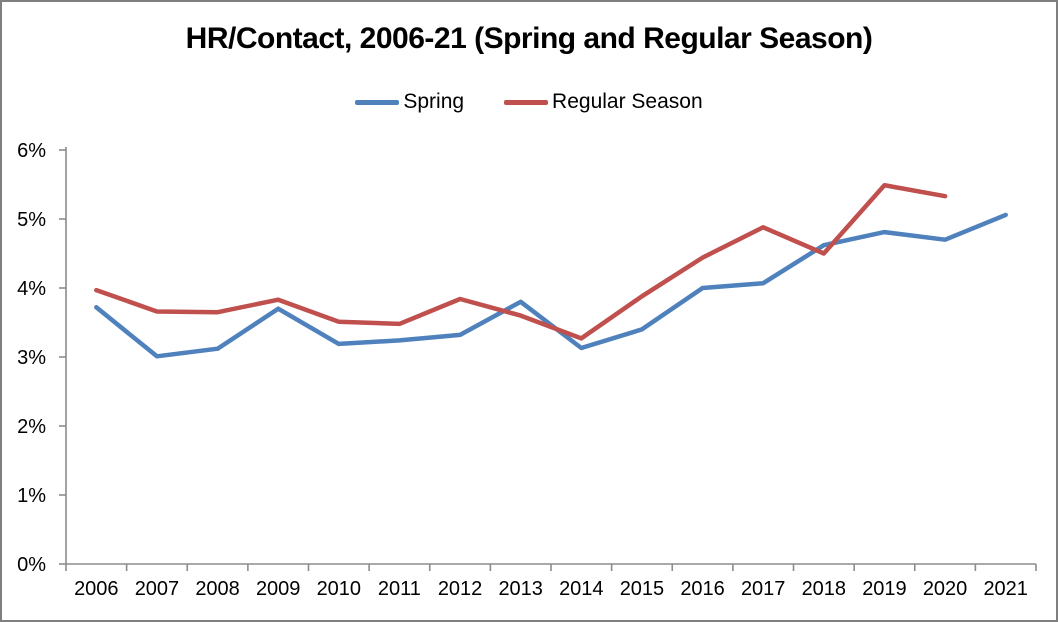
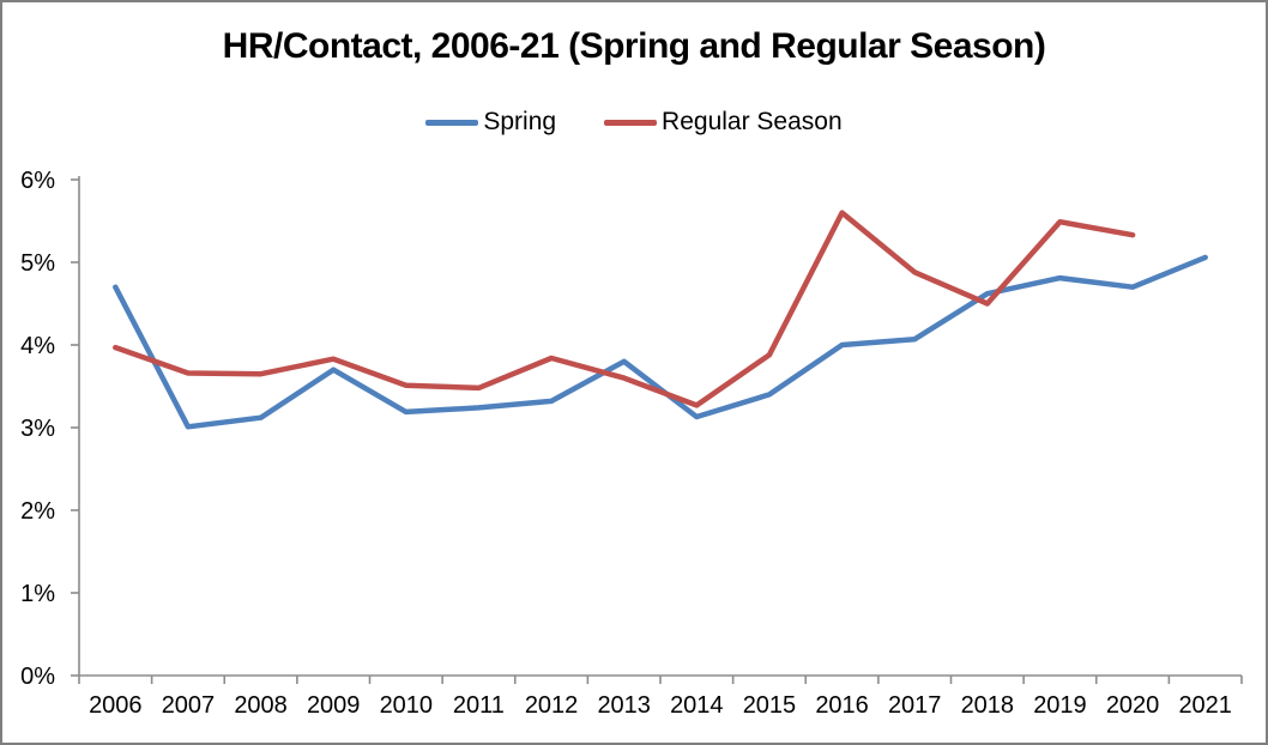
Spring/2006: 3.7% -> 4.7%
Regular Season/2016: 4.4% -> 5.6%
